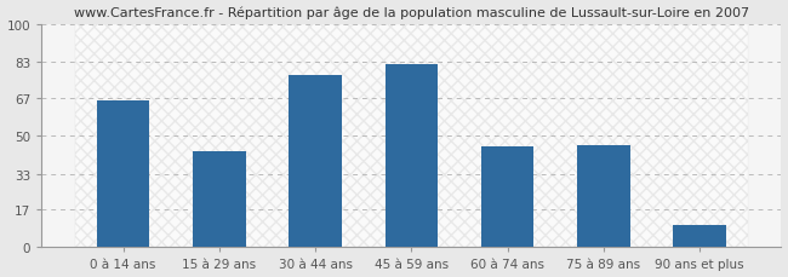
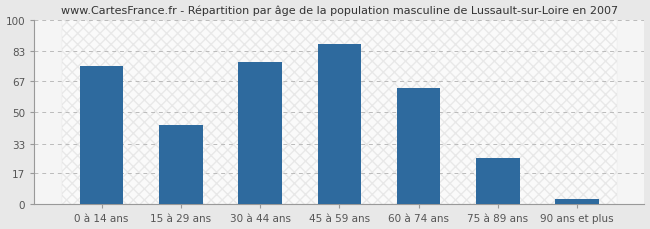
0 à 14 ans: 66 -> 75
45 à 59 ans: 82 -> 87
60 à 74 ans: 45 -> 63
75 à 89 ans: 46 -> 25
90 ans et plus: 10 -> 3
